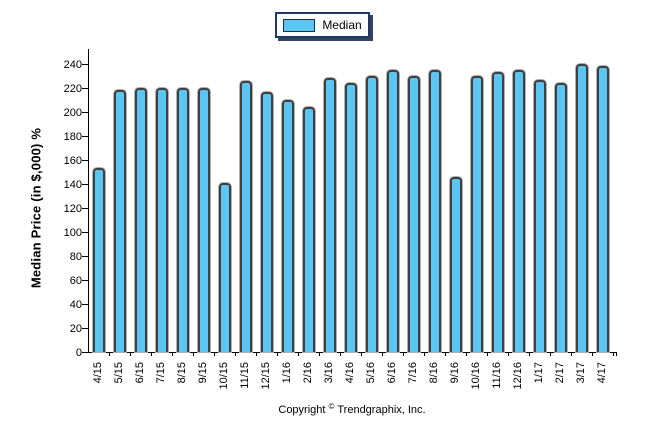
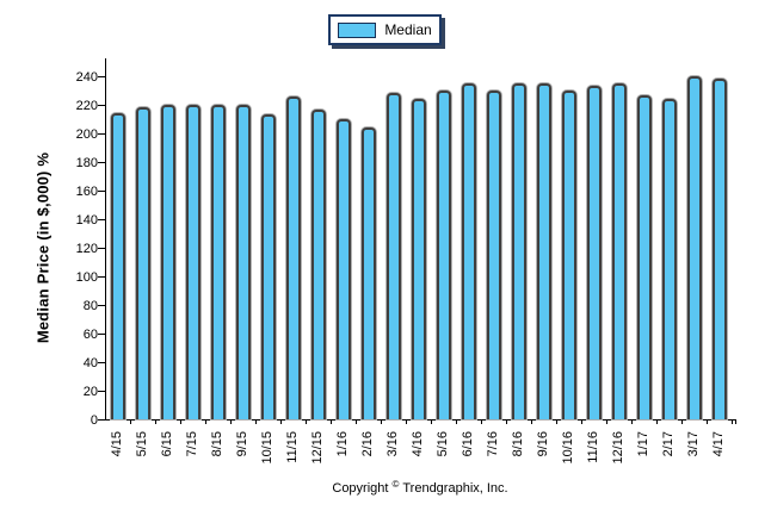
4/15: 153 -> 214
10/15: 141 -> 213
9/16: 146 -> 235
